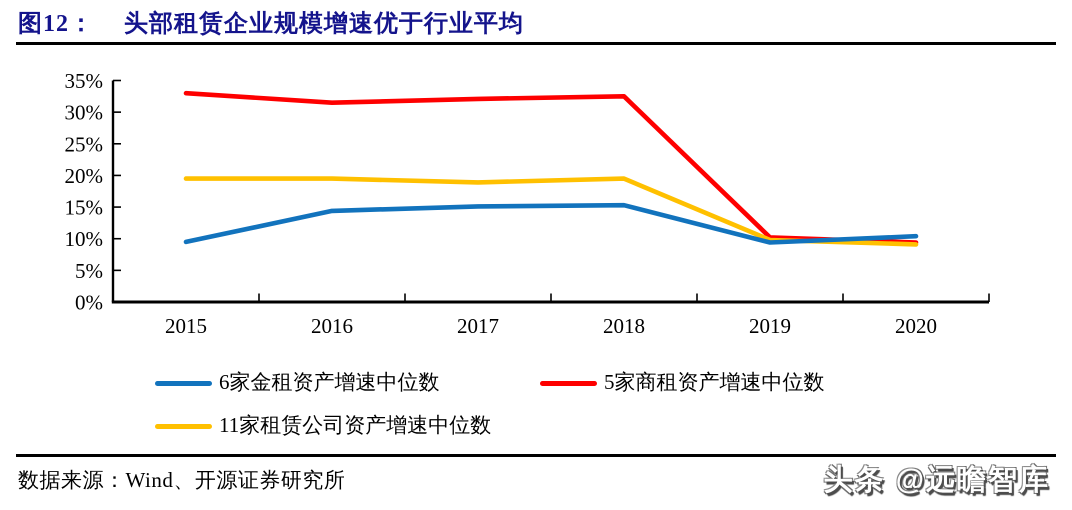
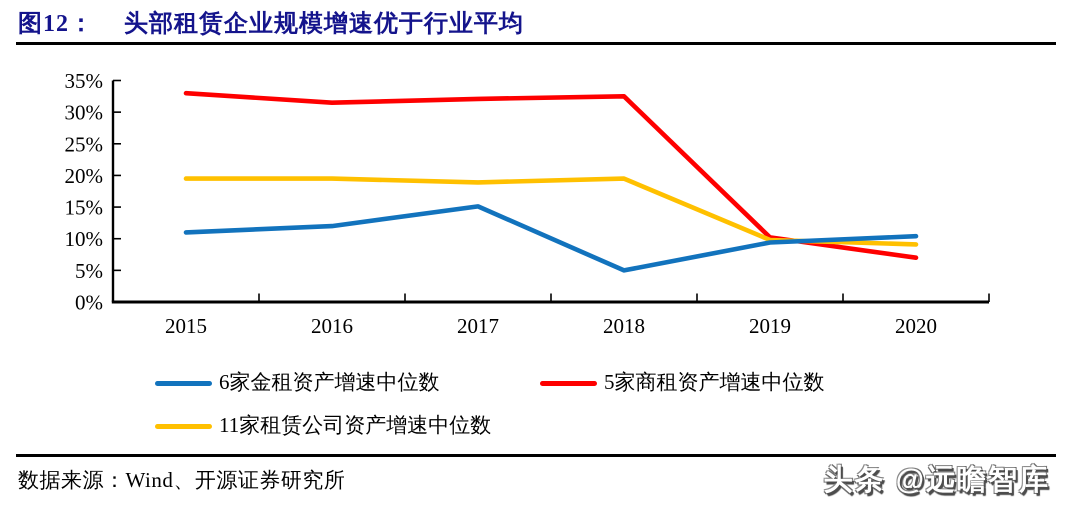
6家金租资产增速中位数/2015: 10% -> 11%
6家金租资产增速中位数/2016: 14% -> 12%
6家金租资产增速中位数/2018: 15% -> 5%
5家商租资产增速中位数/2020: 9% -> 7%
